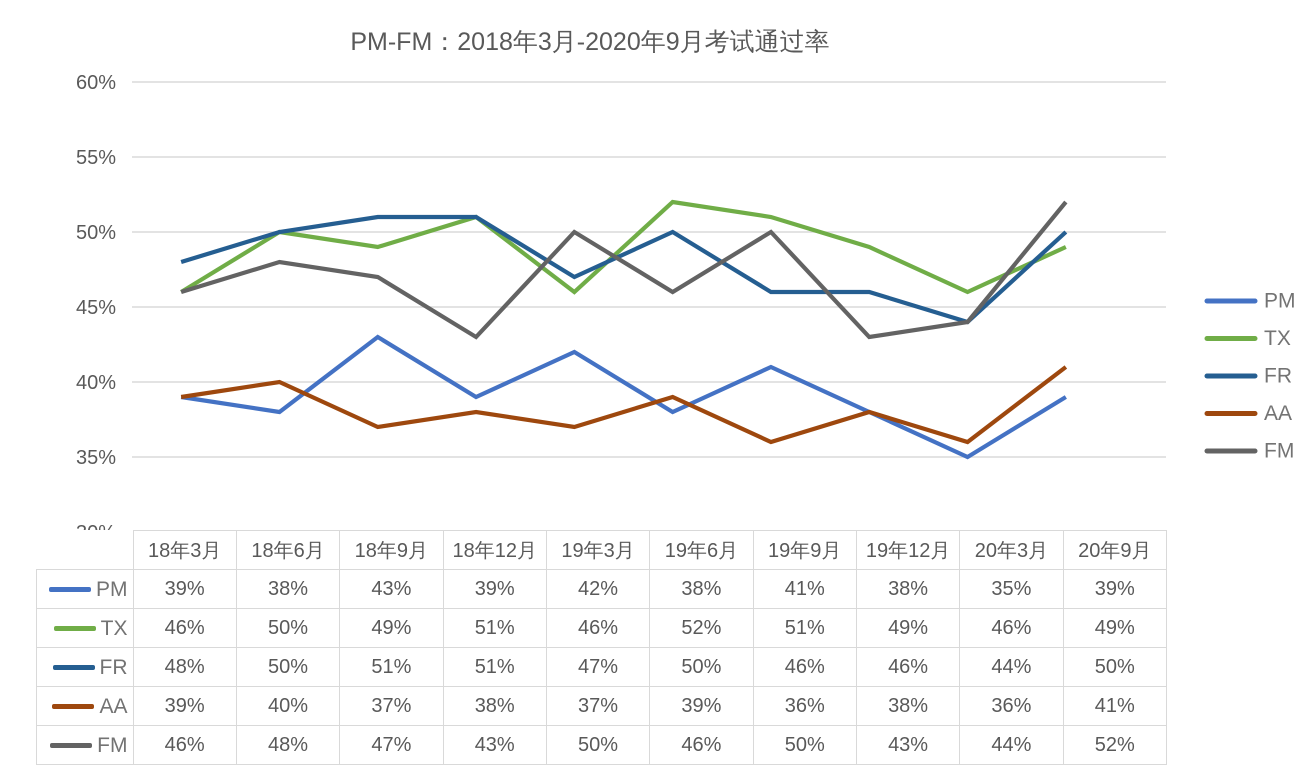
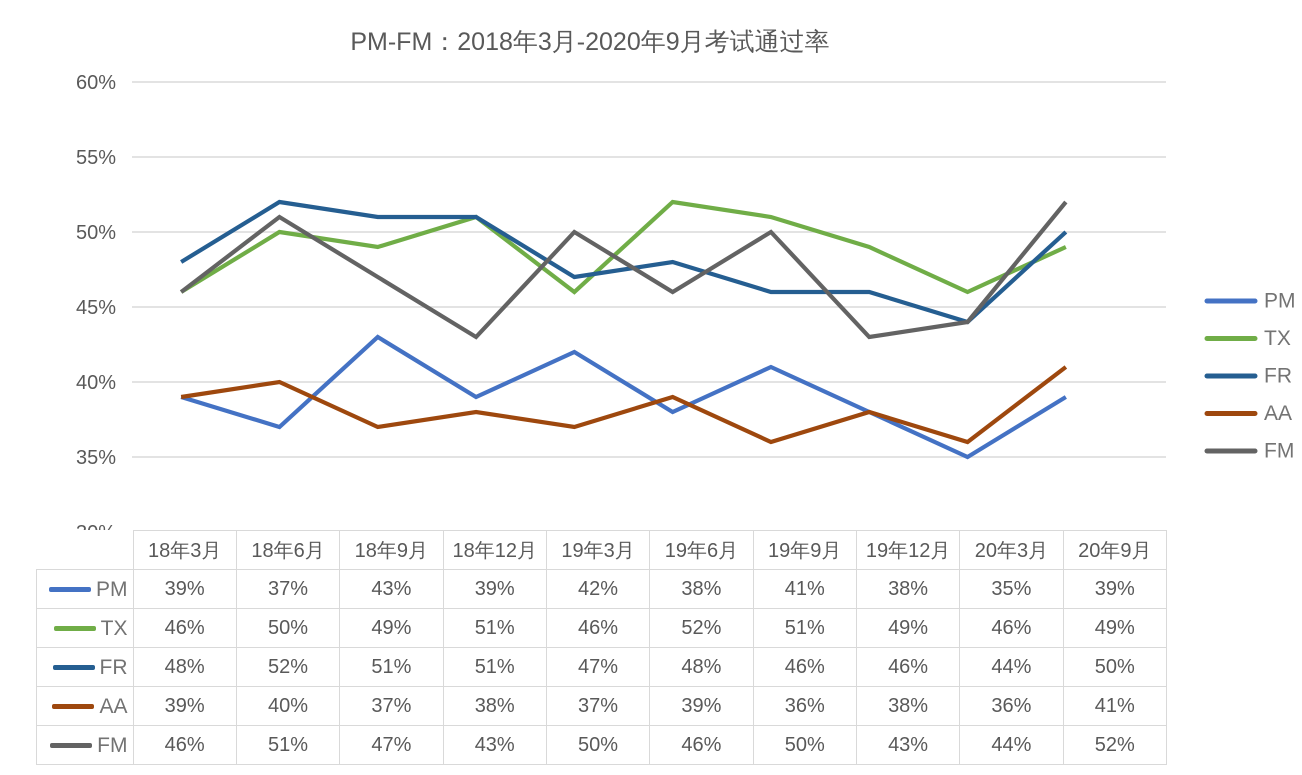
PM/18年6月: 38% -> 37%
FR/18年6月: 50% -> 52%
FM/18年6月: 48% -> 51%
FR/19年6月: 50% -> 48%
